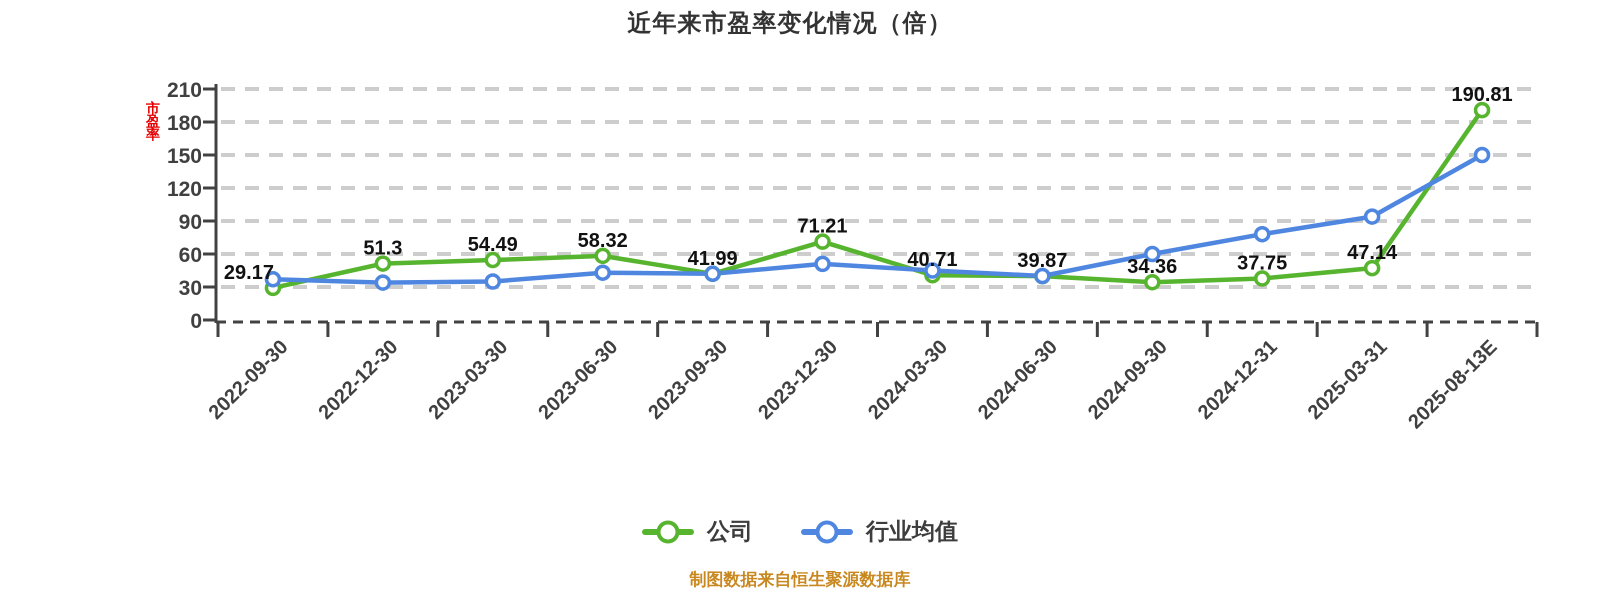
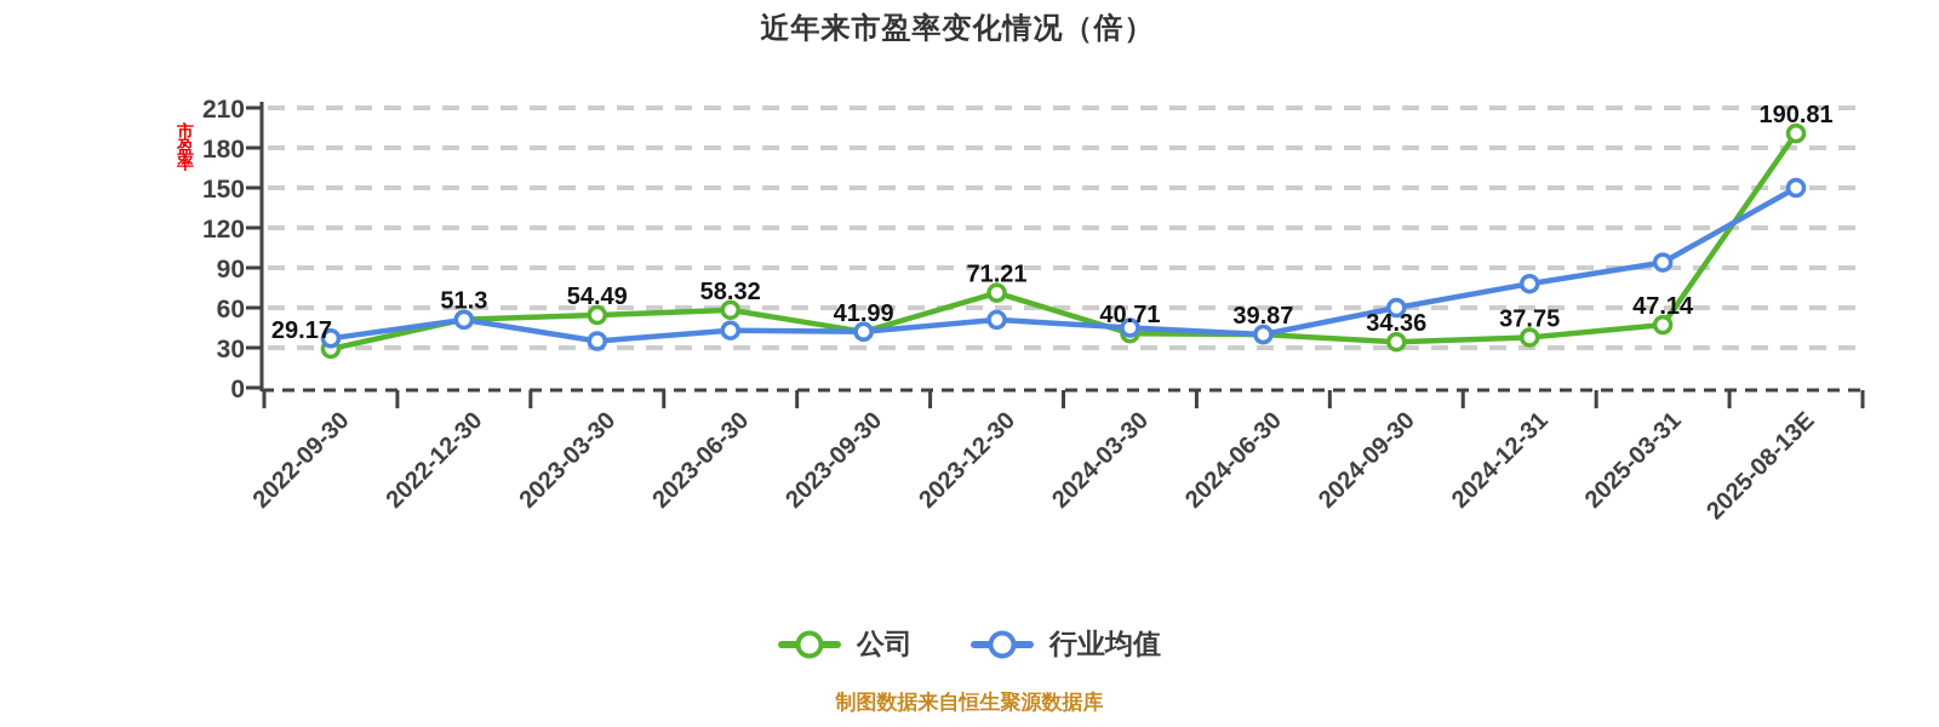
行业均值/2022-12-30: 34 -> 51
